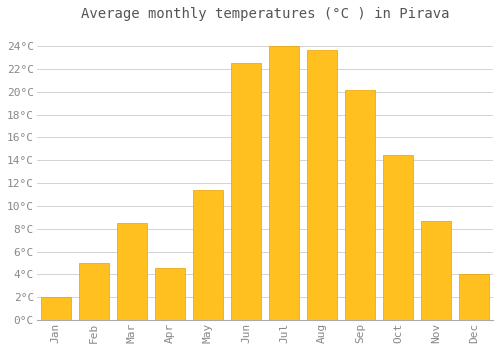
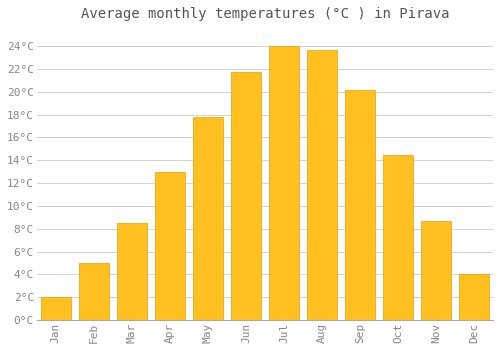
Apr: 4.6°C -> 13.0°C
May: 11.4°C -> 17.8°C
Jun: 22.5°C -> 21.7°C
